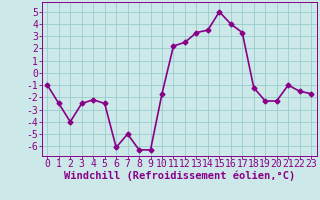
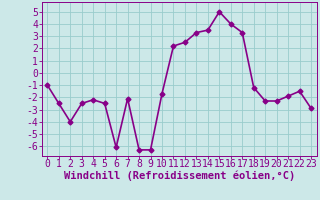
7: -5.0 -> -2.1
21: -1.0 -> -1.9
23: -1.7 -> -2.9
